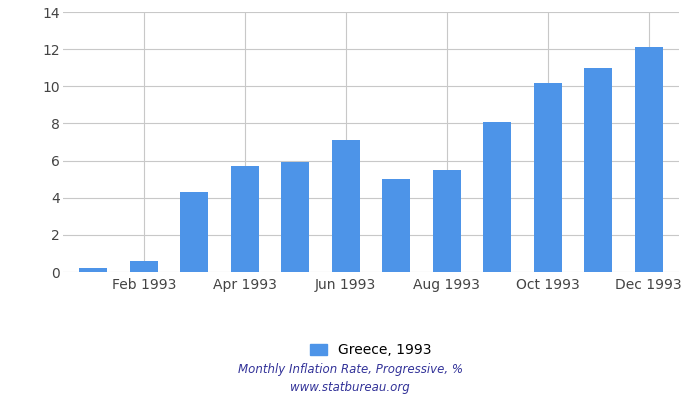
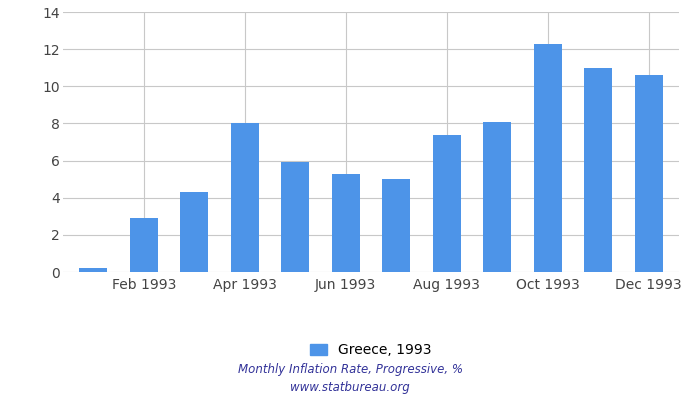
Feb 1993: 0.6 -> 2.9
Apr 1993: 5.7 -> 8.0
Jun 1993: 7.1 -> 5.3
Aug 1993: 5.5 -> 7.4
Oct 1993: 10.2 -> 12.3
Dec 1993: 12.1 -> 10.6
